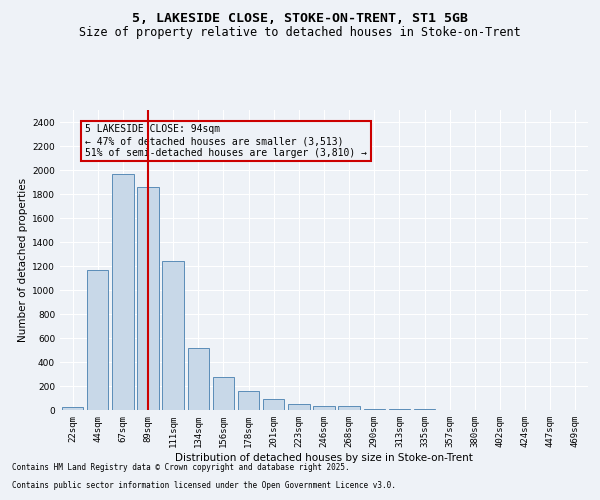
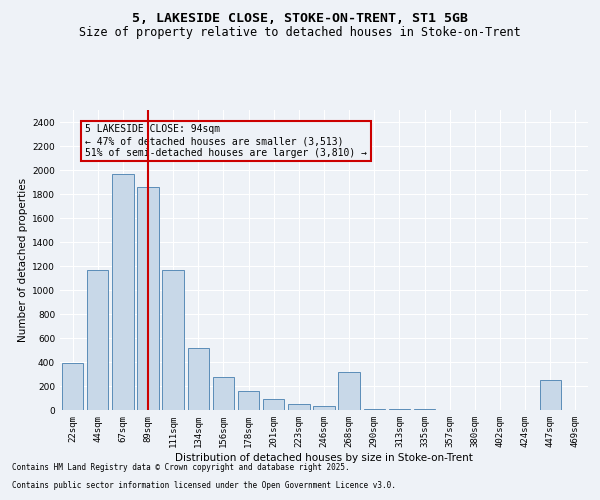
22sqm: 20 -> 390
111sqm: 1240 -> 1170
268sqm: 30 -> 320
447sqm: 0 -> 250
